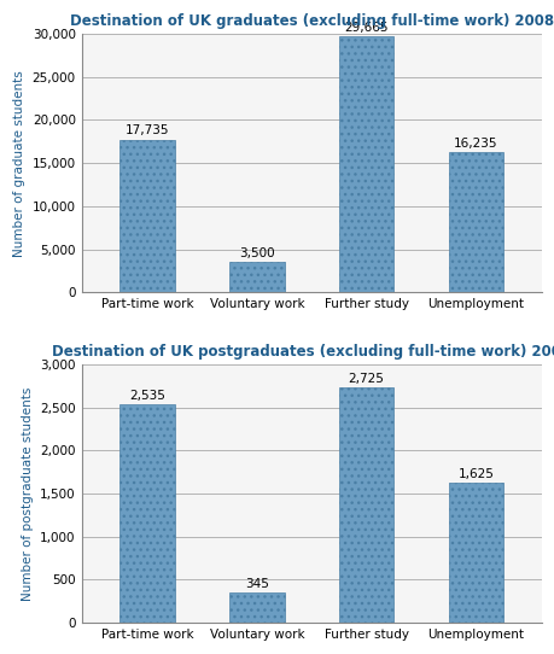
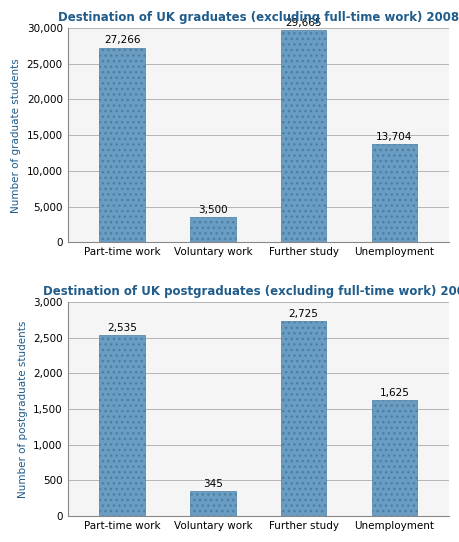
Destination of UK graduates (excluding full-time work) 2008/Part-time work: 17,735 -> 27,266
Destination of UK graduates (excluding full-time work) 2008/Unemployment: 16,235 -> 13,704
